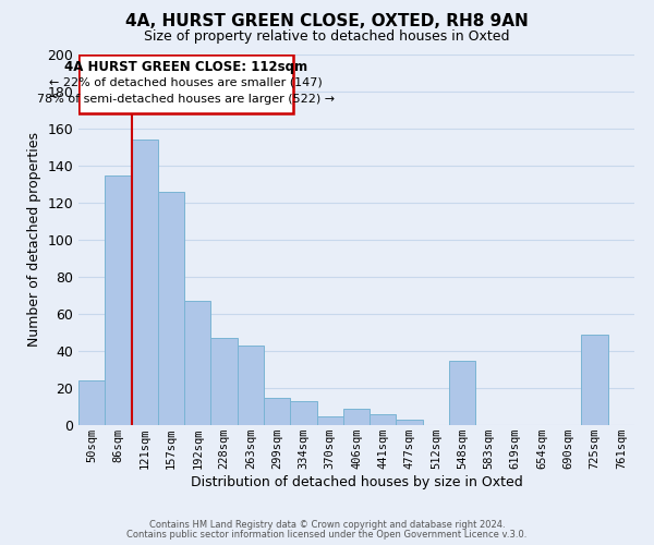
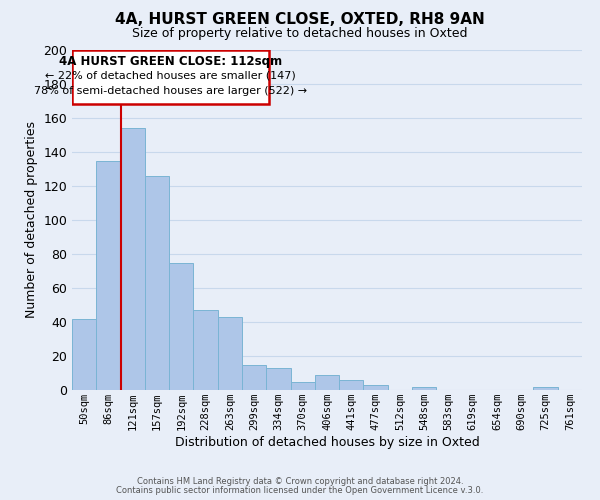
50sqm: 24 -> 42
192sqm: 67 -> 75
548sqm: 35 -> 2
725sqm: 49 -> 2
